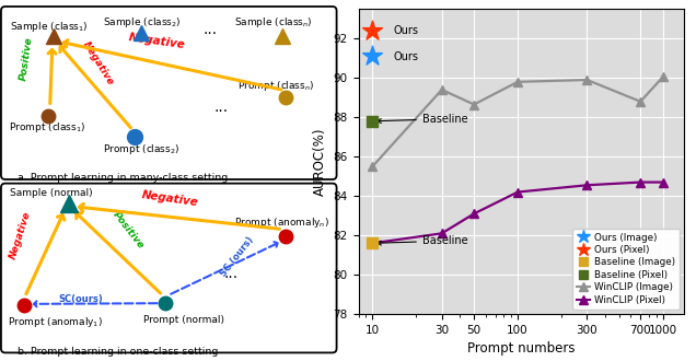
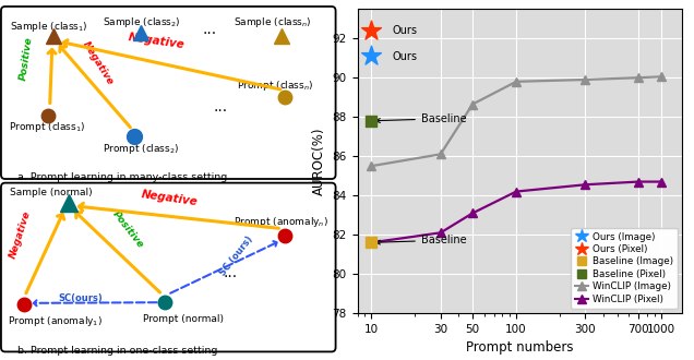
WinCLIP (Image)/30: 89.4 -> 86.1
WinCLIP (Image)/700: 88.8 -> 90.0
